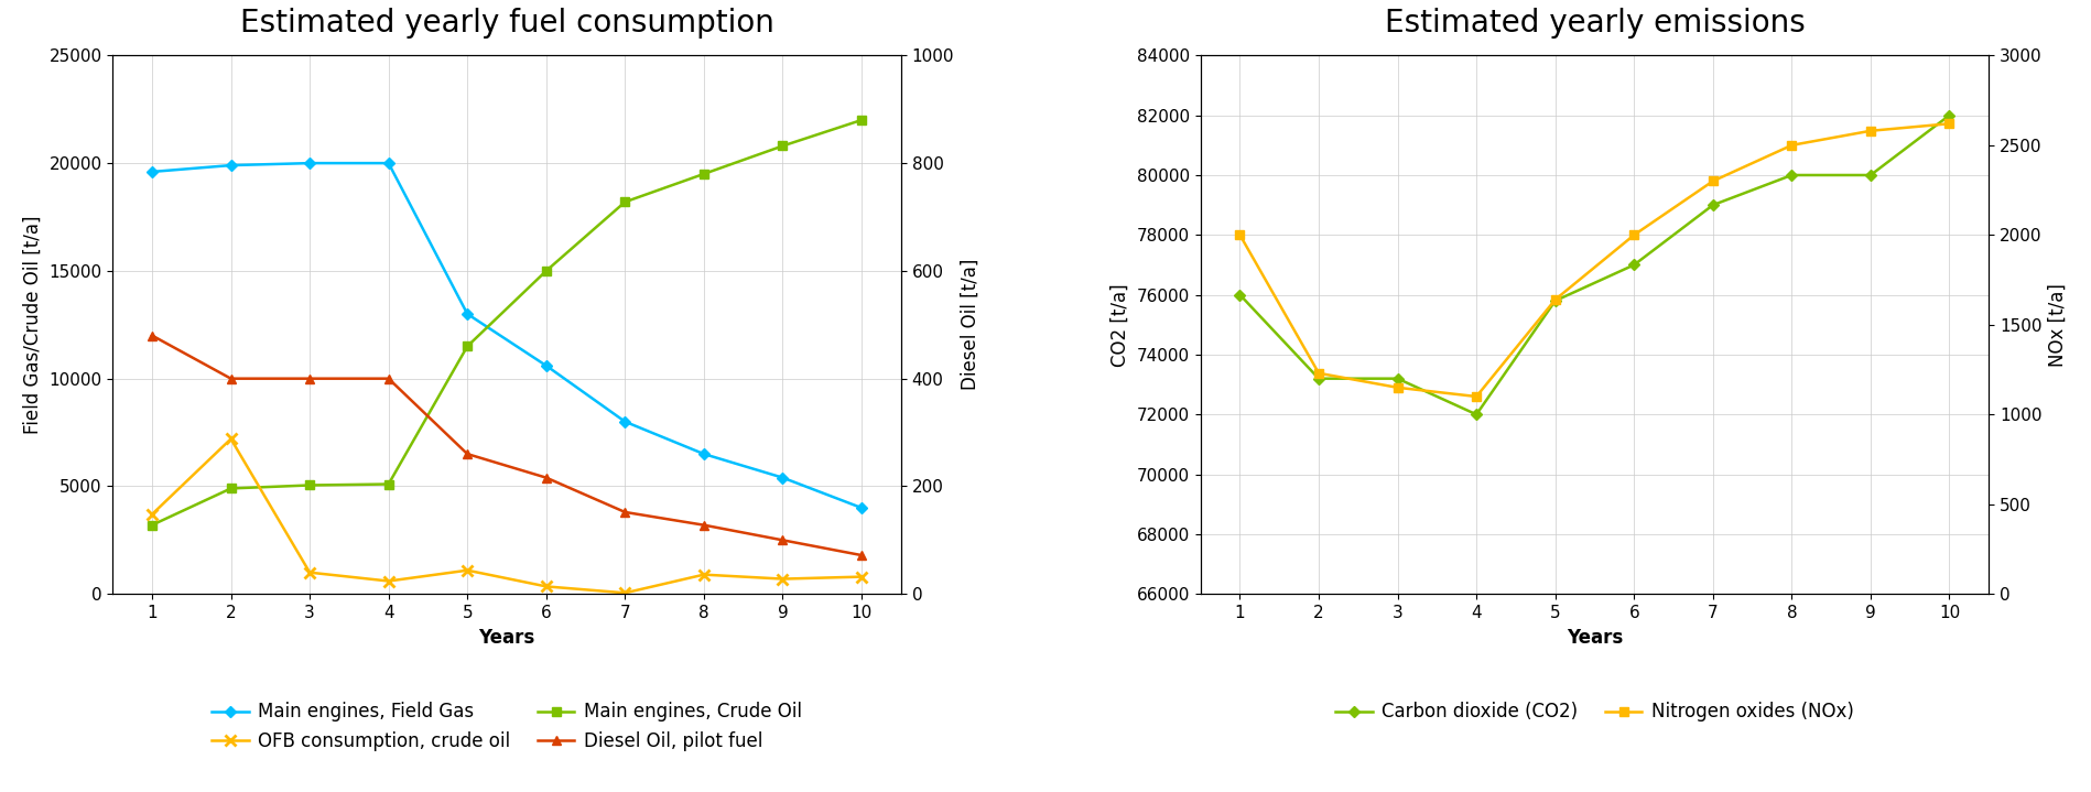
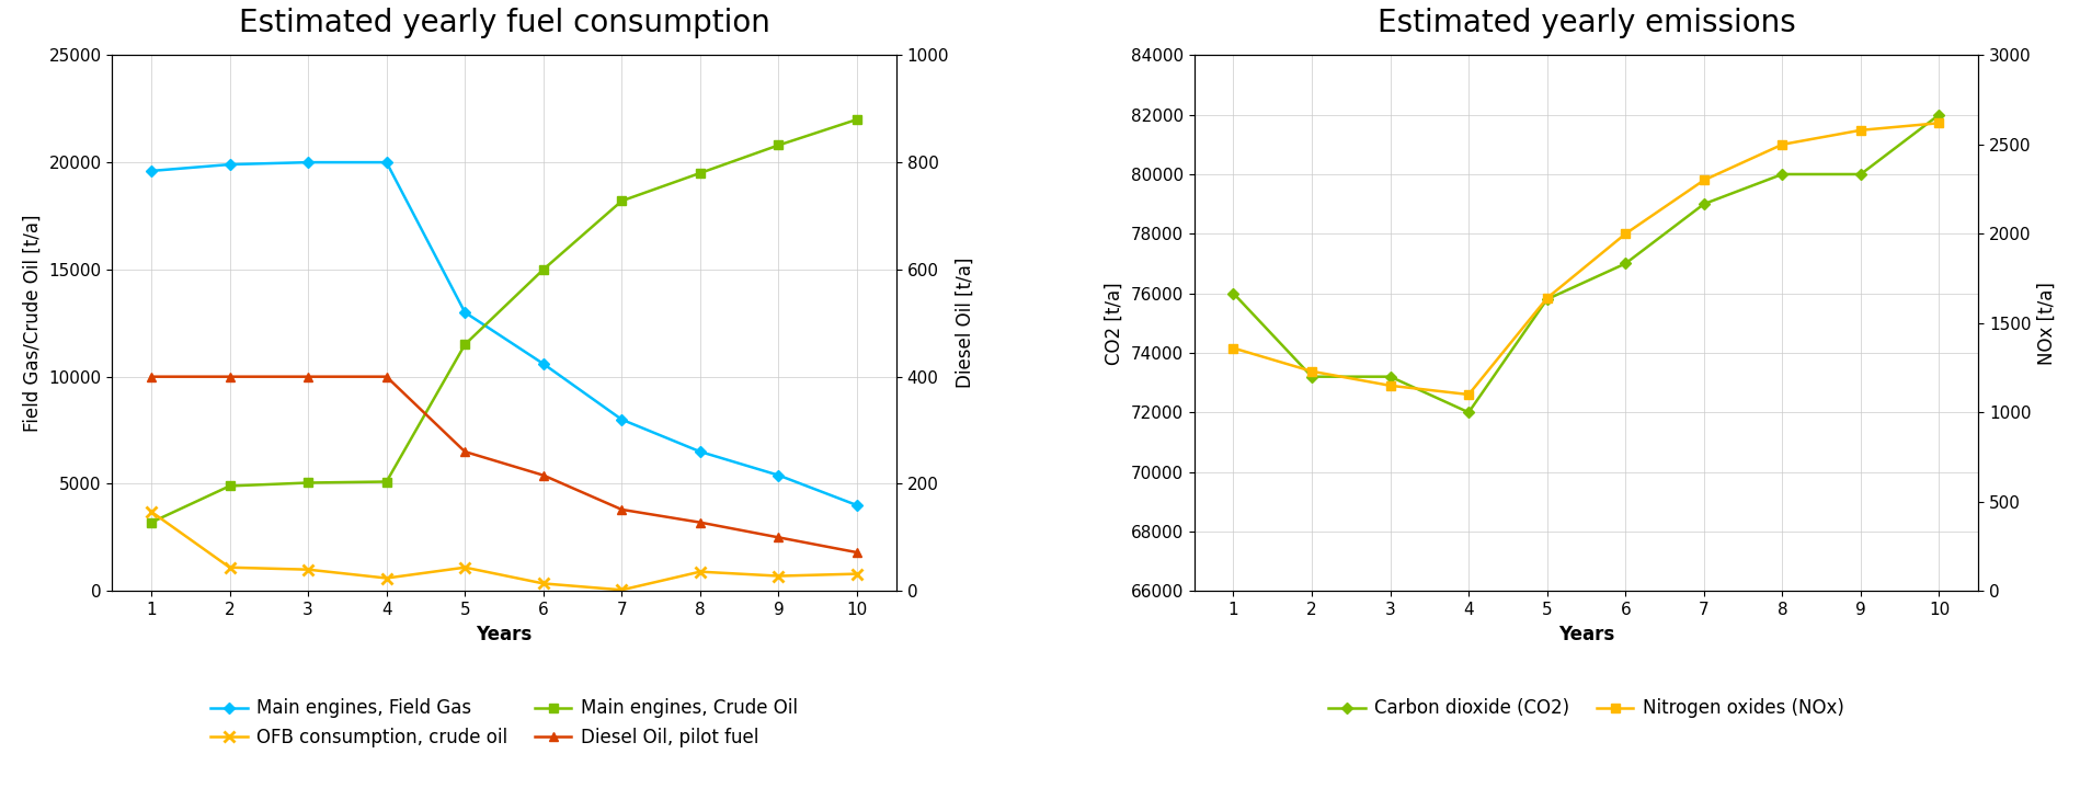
Estimated yearly fuel consumption/Diesel Oil, pilot fuel/1: 480 -> 400
Estimated yearly fuel consumption/OFB consumption, crude oil/2: 7200 -> 1100
Estimated yearly emissions/Nitrogen oxides (NOx)/1: 2000 -> 1360
